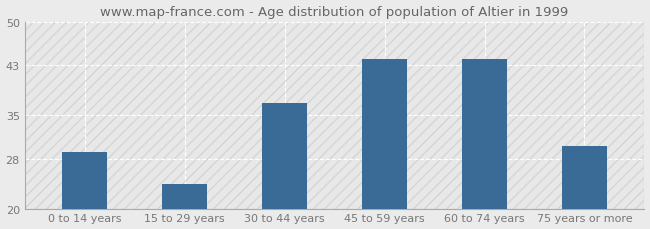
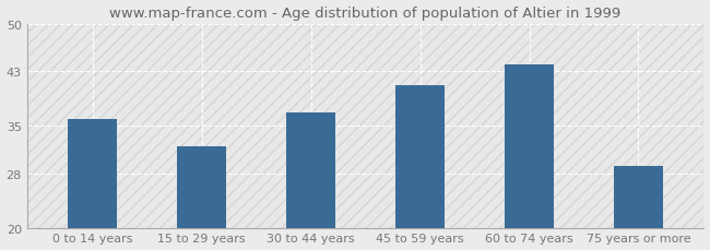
0 to 14 years: 29 -> 36
15 to 29 years: 24 -> 32
45 to 59 years: 44 -> 41
75 years or more: 30 -> 29
